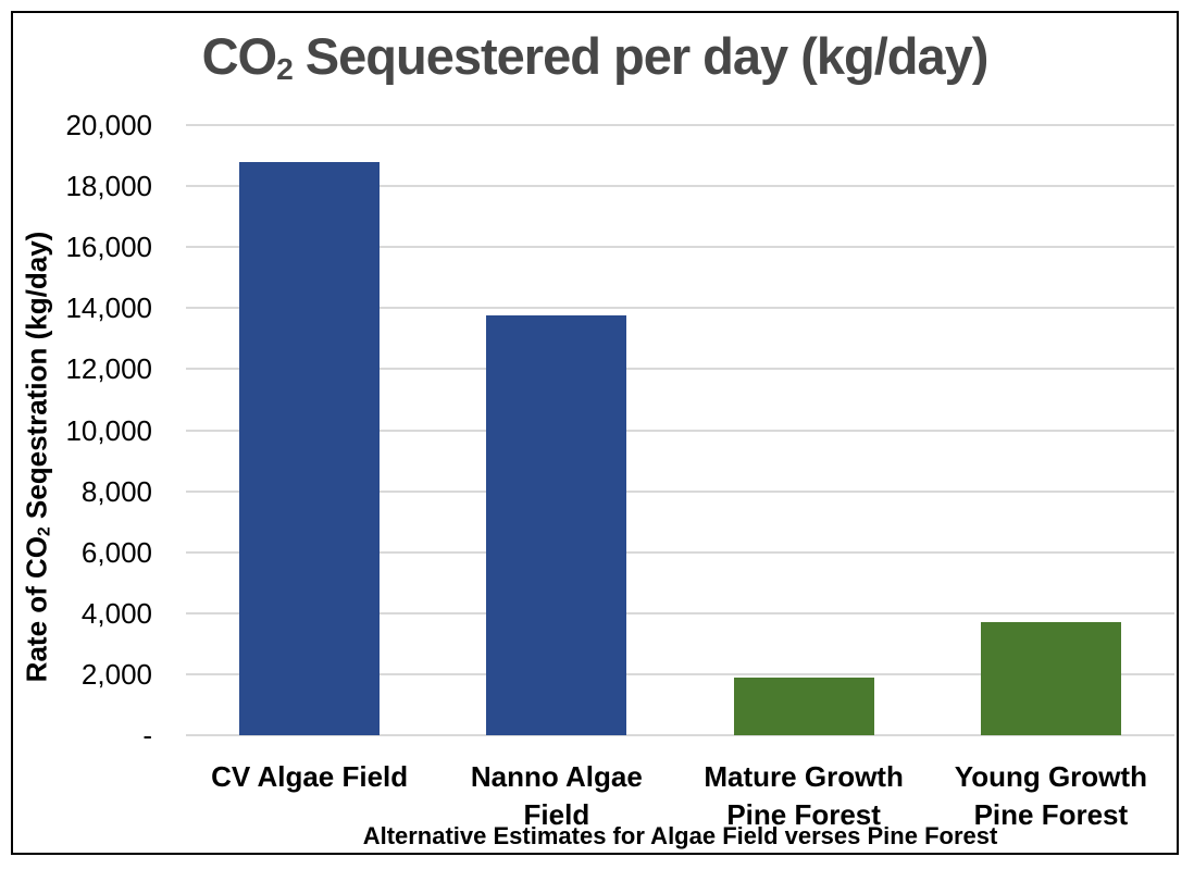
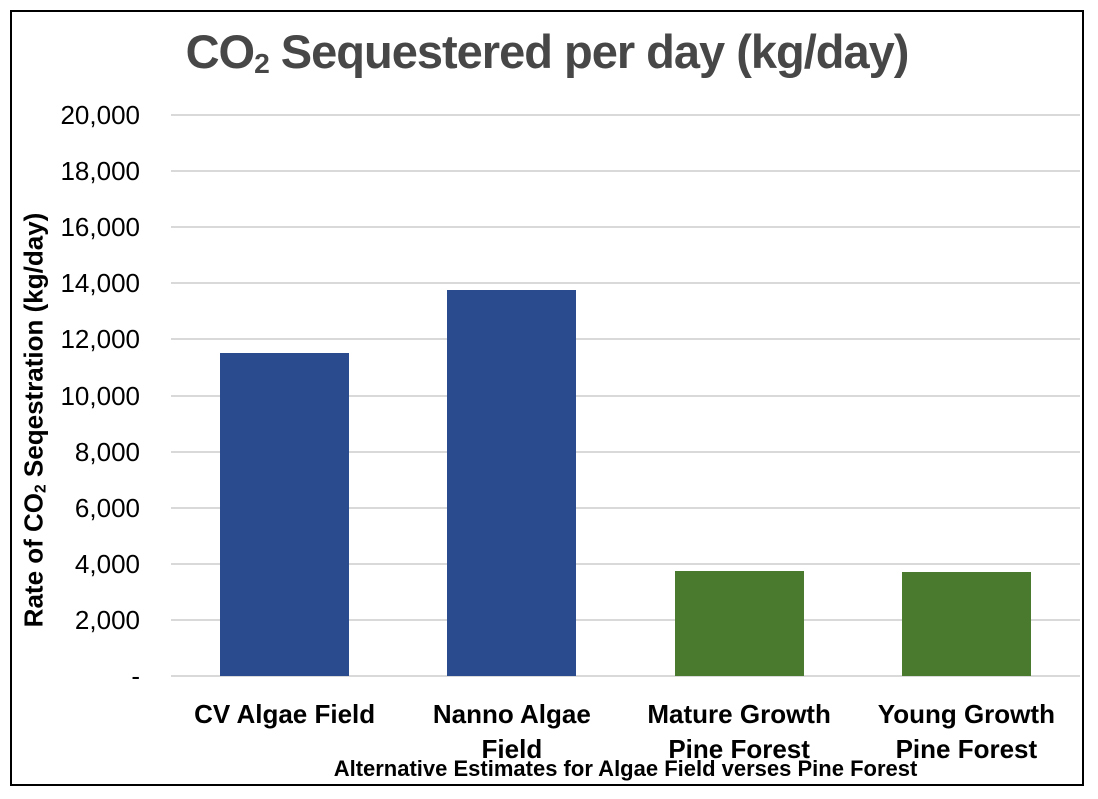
CV Algae Field: 18800 -> 11500
Mature Growth Pine Forest: 1900 -> 3800
